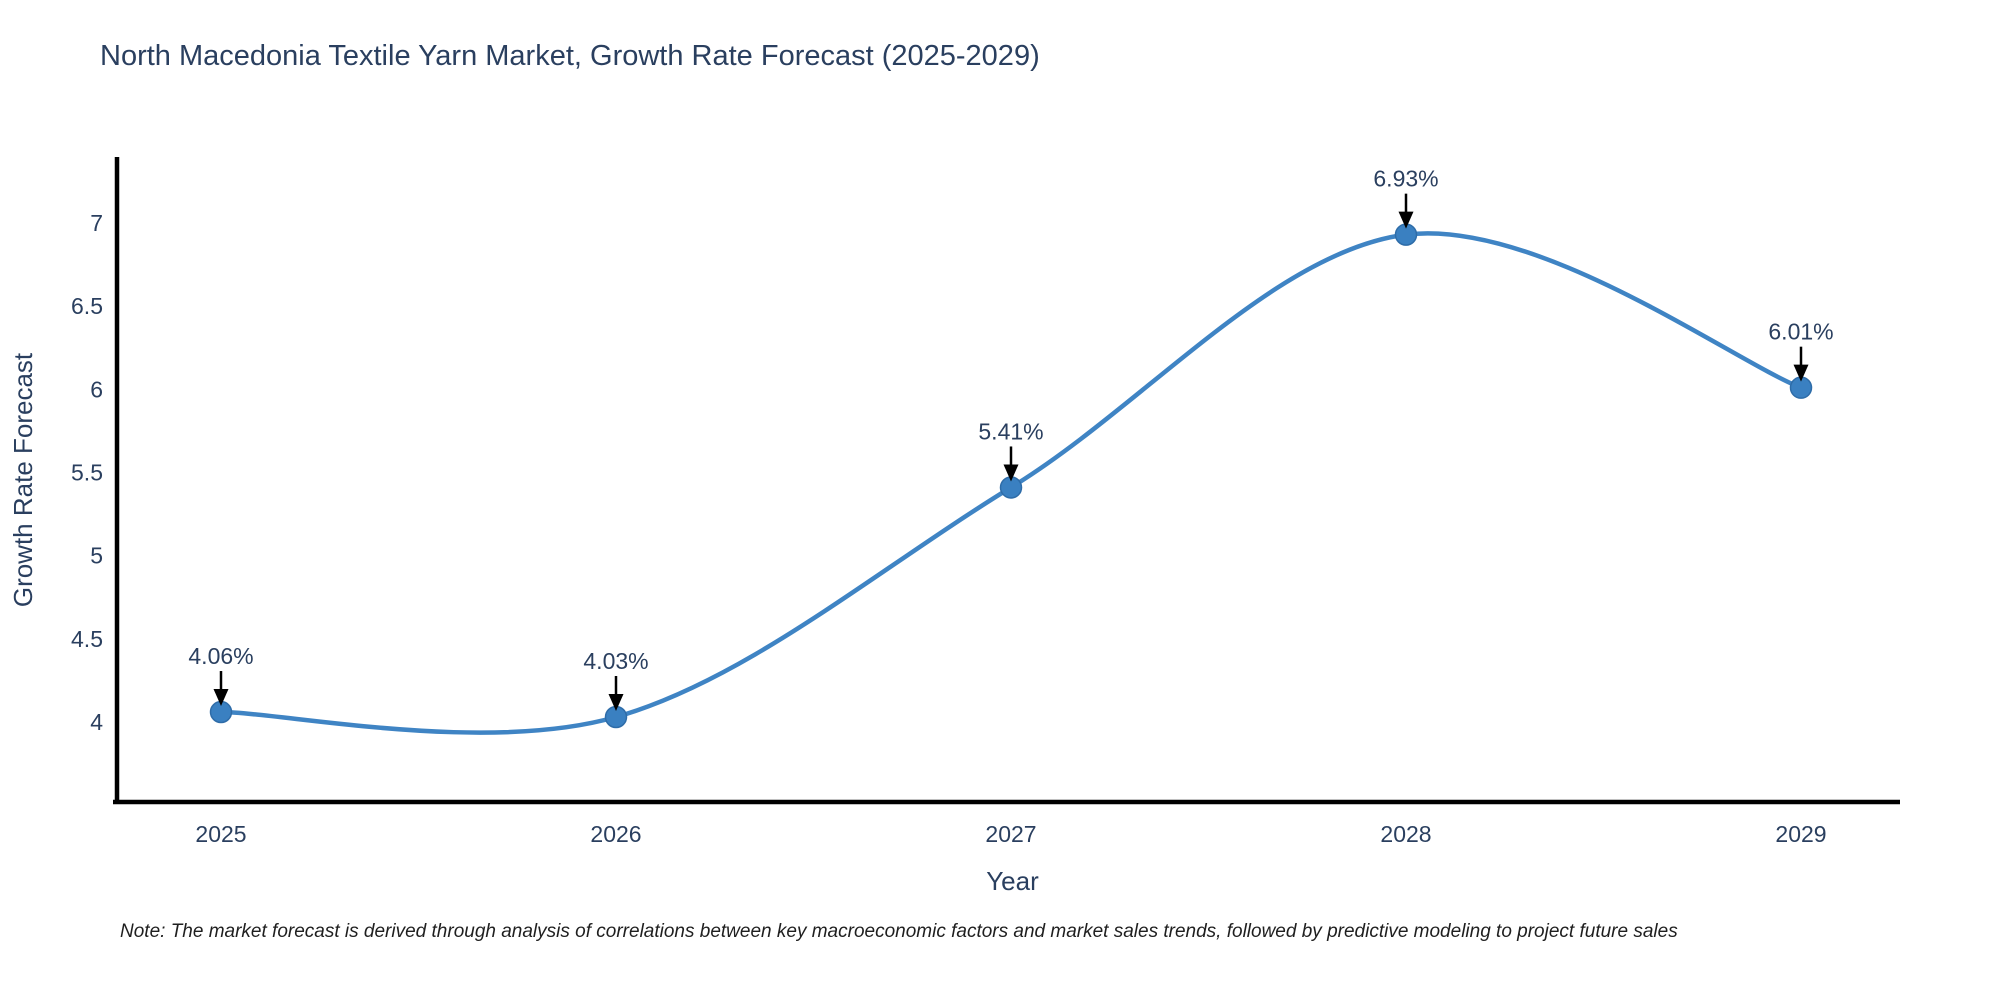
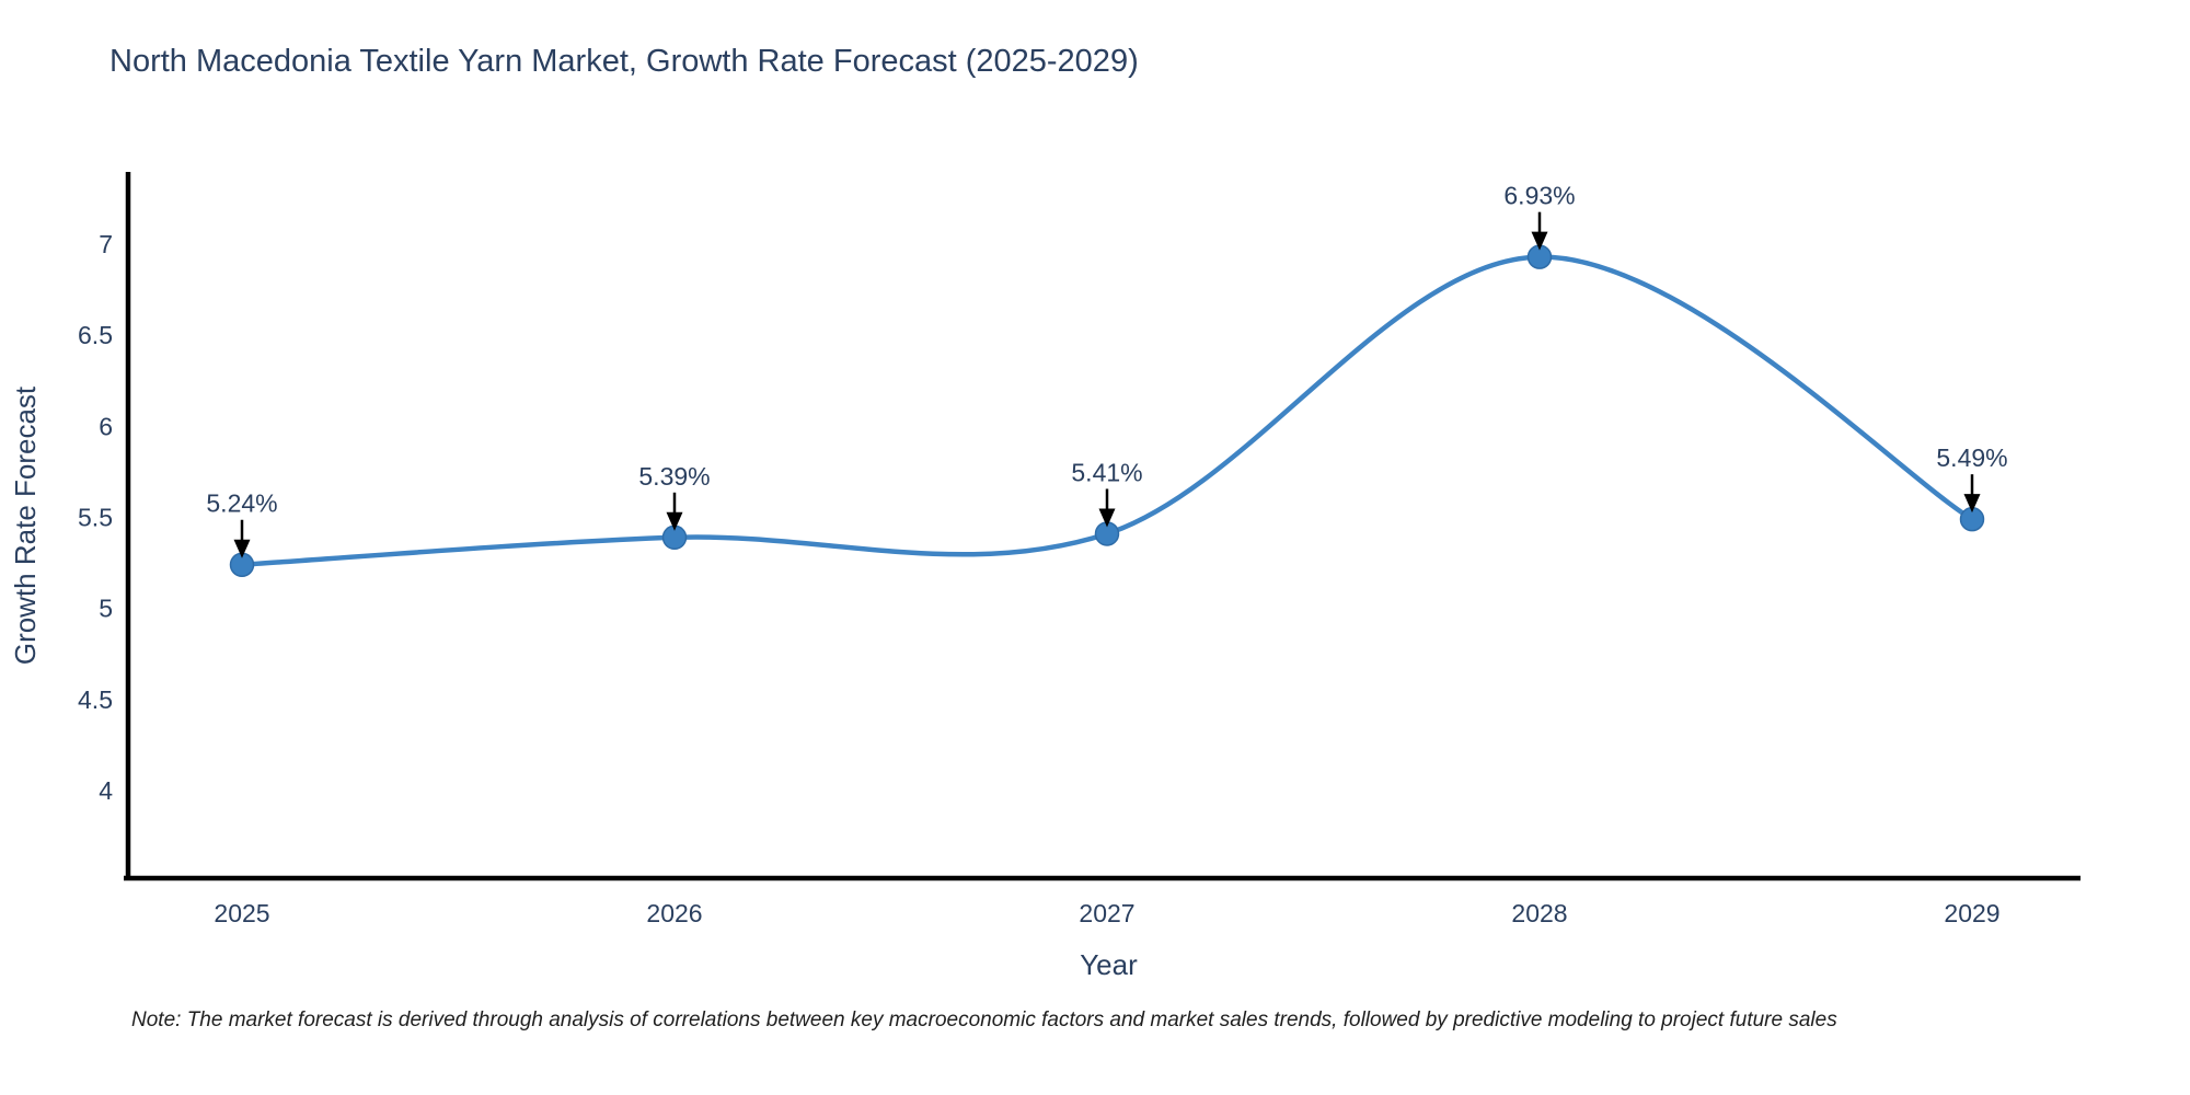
2025: 4.06% -> 5.24%
2026: 4.03% -> 5.39%
2029: 6.01% -> 5.49%
